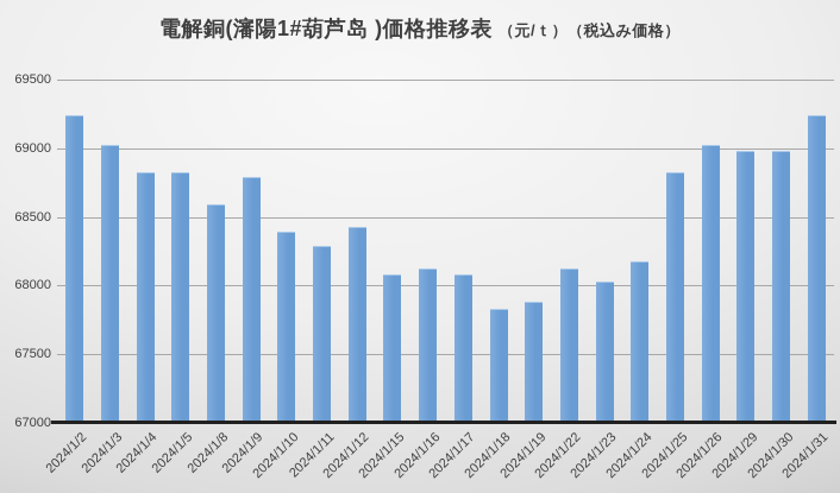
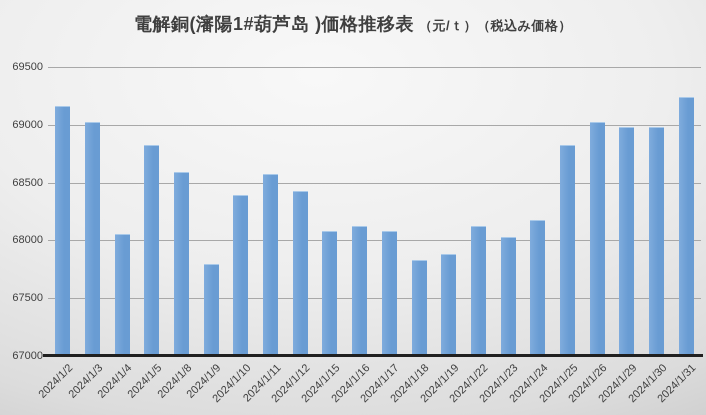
2024/1/2: 69230 -> 69150
2024/1/4: 68820 -> 68050
2024/1/9: 68780 -> 67790
2024/1/11: 68280 -> 68570
